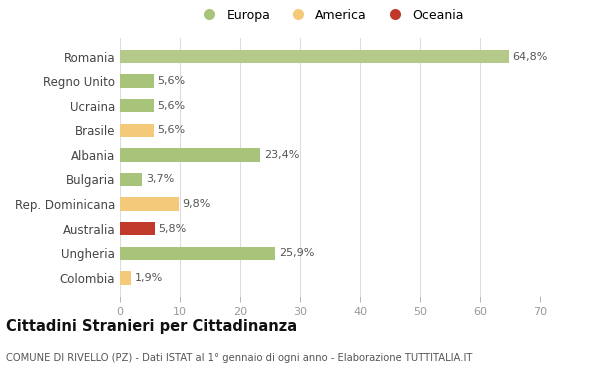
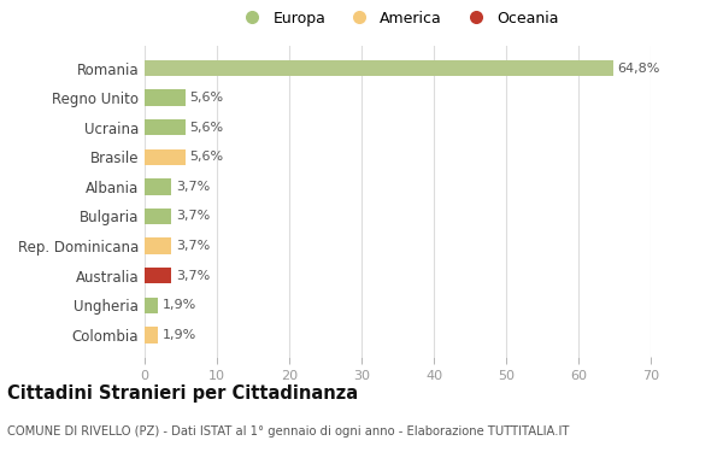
Albania: 23,4% -> 3,7%
Rep. Dominicana: 9,8% -> 3,7%
Australia: 5,8% -> 3,7%
Ungheria: 25,9% -> 1,9%
